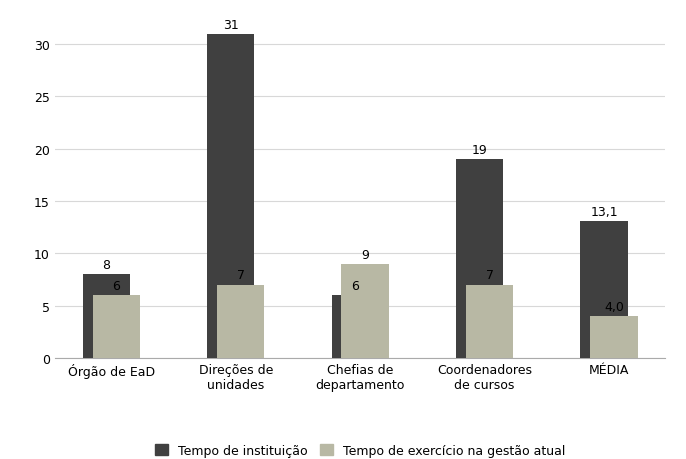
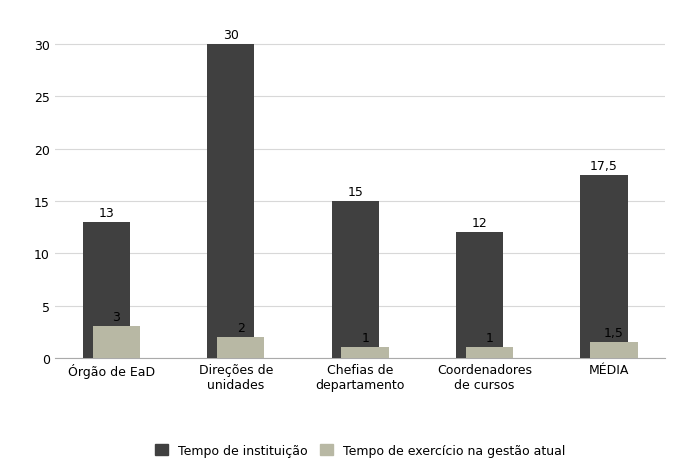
Tempo de instituição/Órgão de EaD: 8 -> 13
Tempo de exercício na gestão atual/Órgão de EaD: 6 -> 3
Tempo de instituição/Direções de unidades: 31 -> 30
Tempo de exercício na gestão atual/Direções de unidades: 7 -> 2
Tempo de instituição/Chefias de departamento: 6 -> 15
Tempo de exercício na gestão atual/Chefias de departamento: 9 -> 1
Tempo de instituição/Coordenadores de cursos: 19 -> 12
Tempo de exercício na gestão atual/Coordenadores de cursos: 7 -> 1
Tempo de instituição/MÉDIA: 13,1 -> 17,5
Tempo de exercício na gestão atual/MÉDIA: 4,0 -> 1,5
